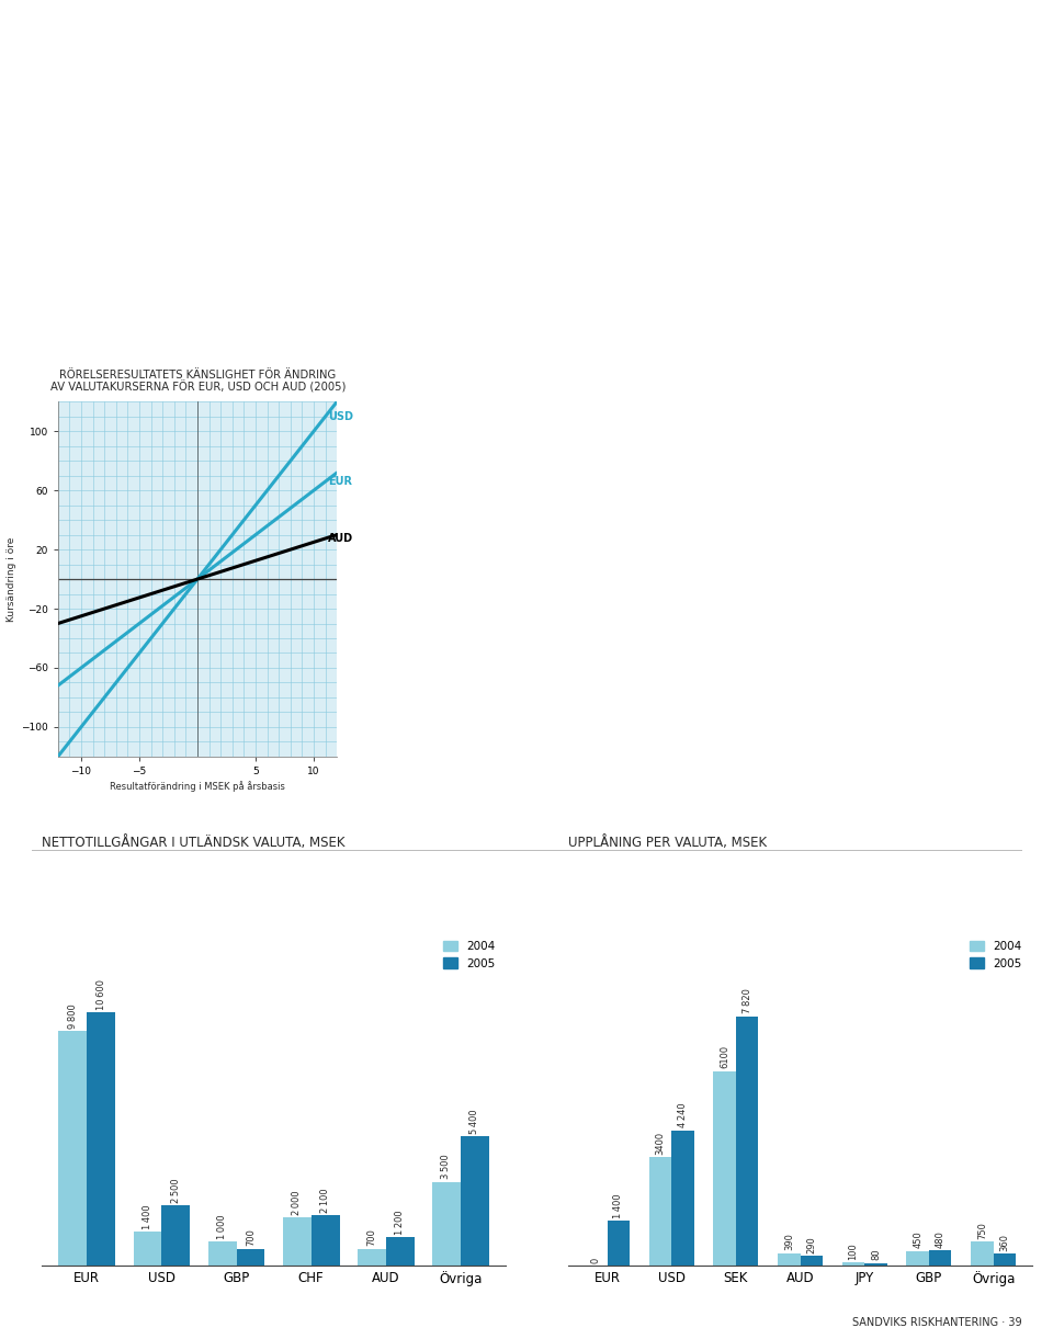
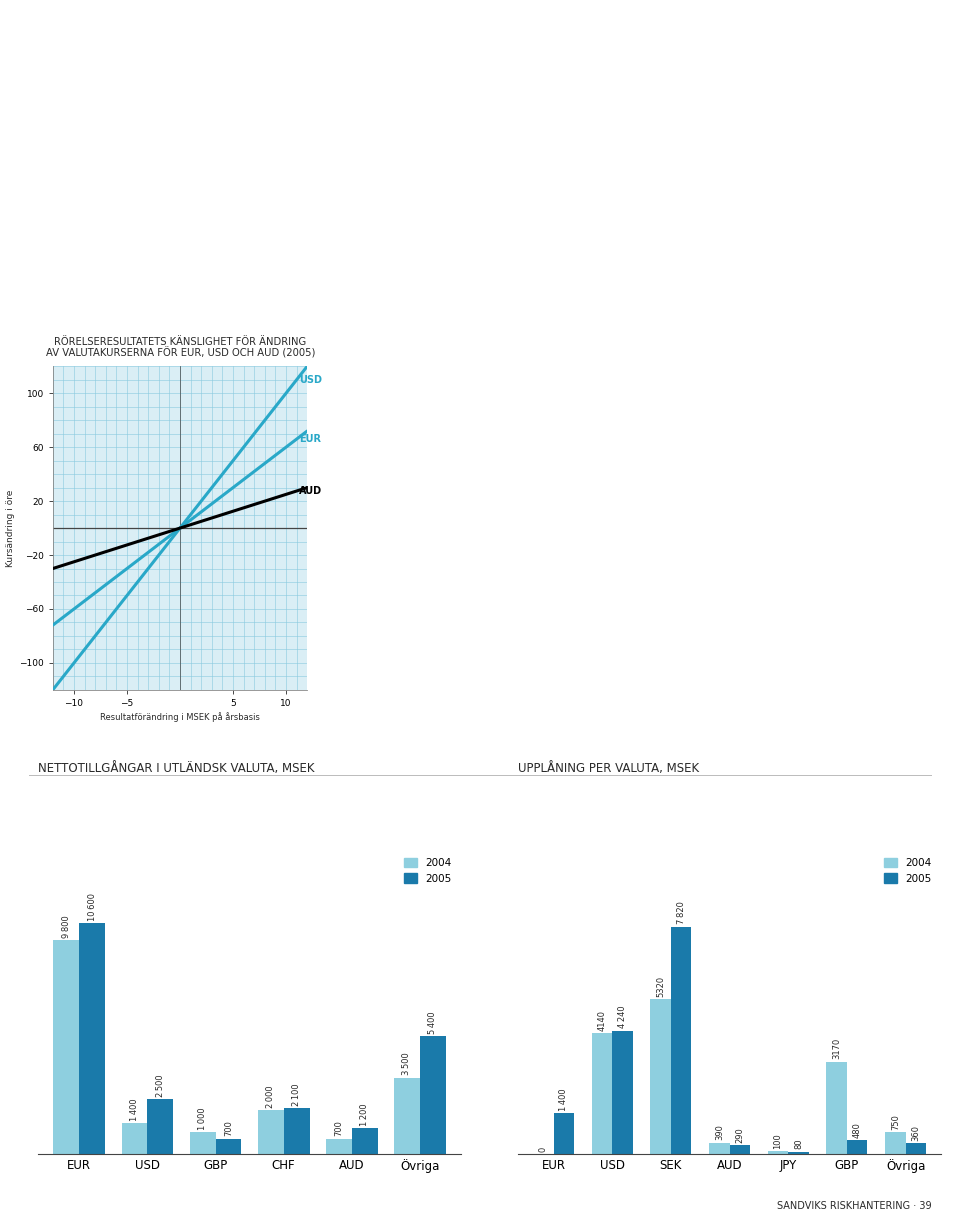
UPPLÅNING PER VALUTA, MSEK/2004/USD: 3400 -> 4140
UPPLÅNING PER VALUTA, MSEK/2004/SEK: 6100 -> 5320
UPPLÅNING PER VALUTA, MSEK/2004/GBP: 450 -> 3170
